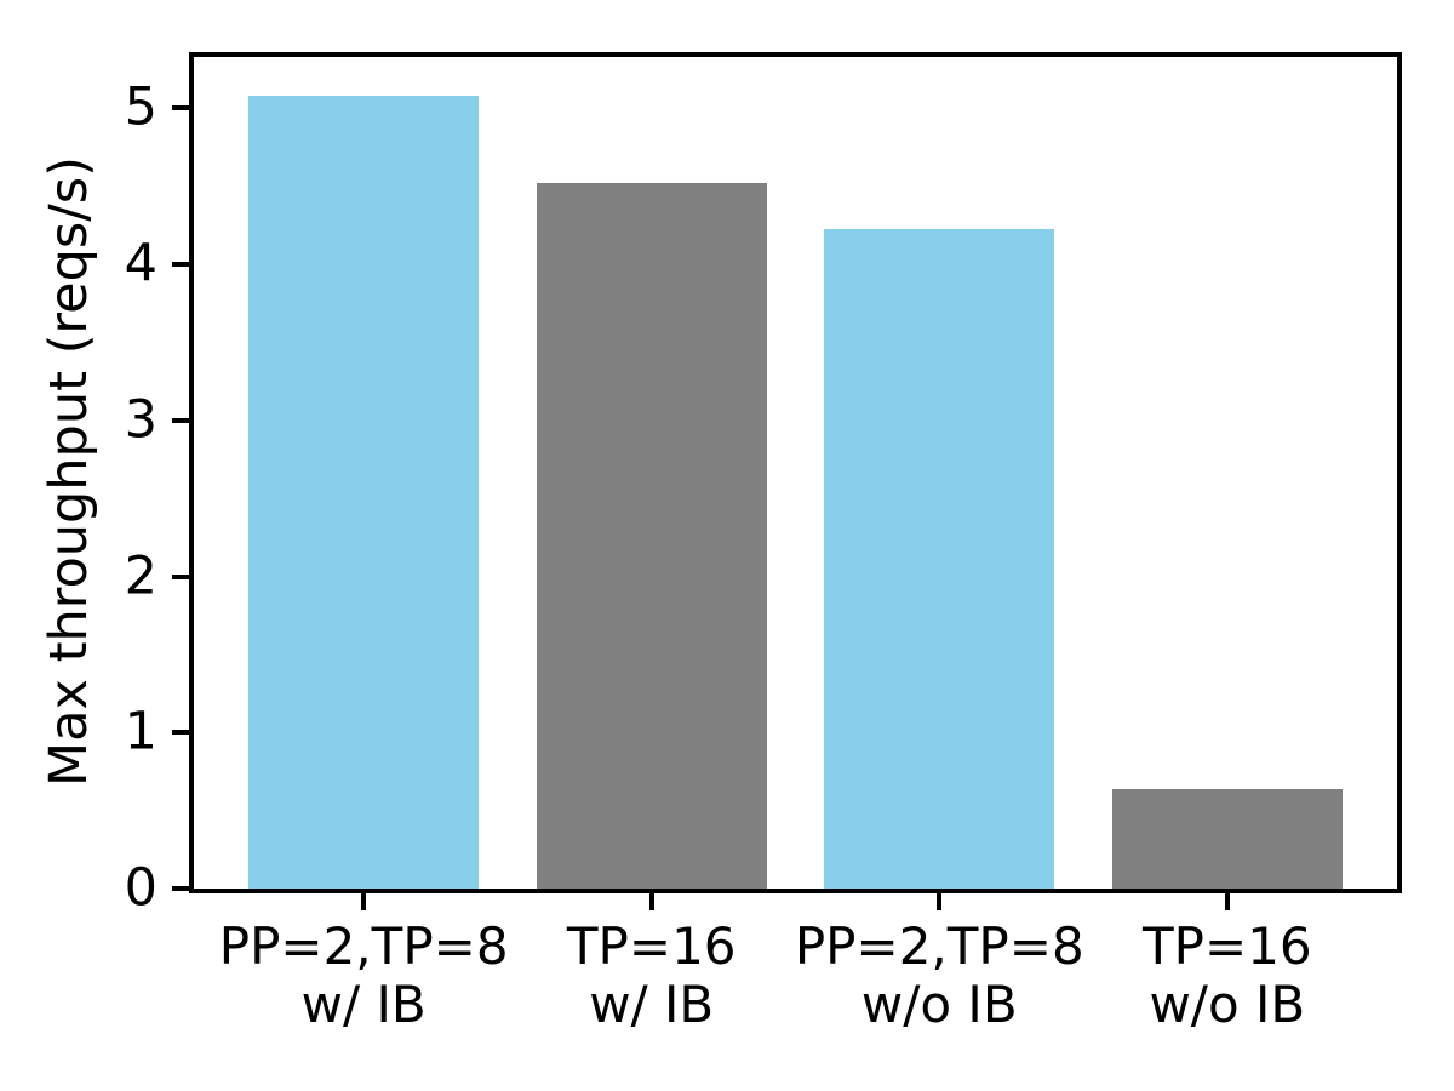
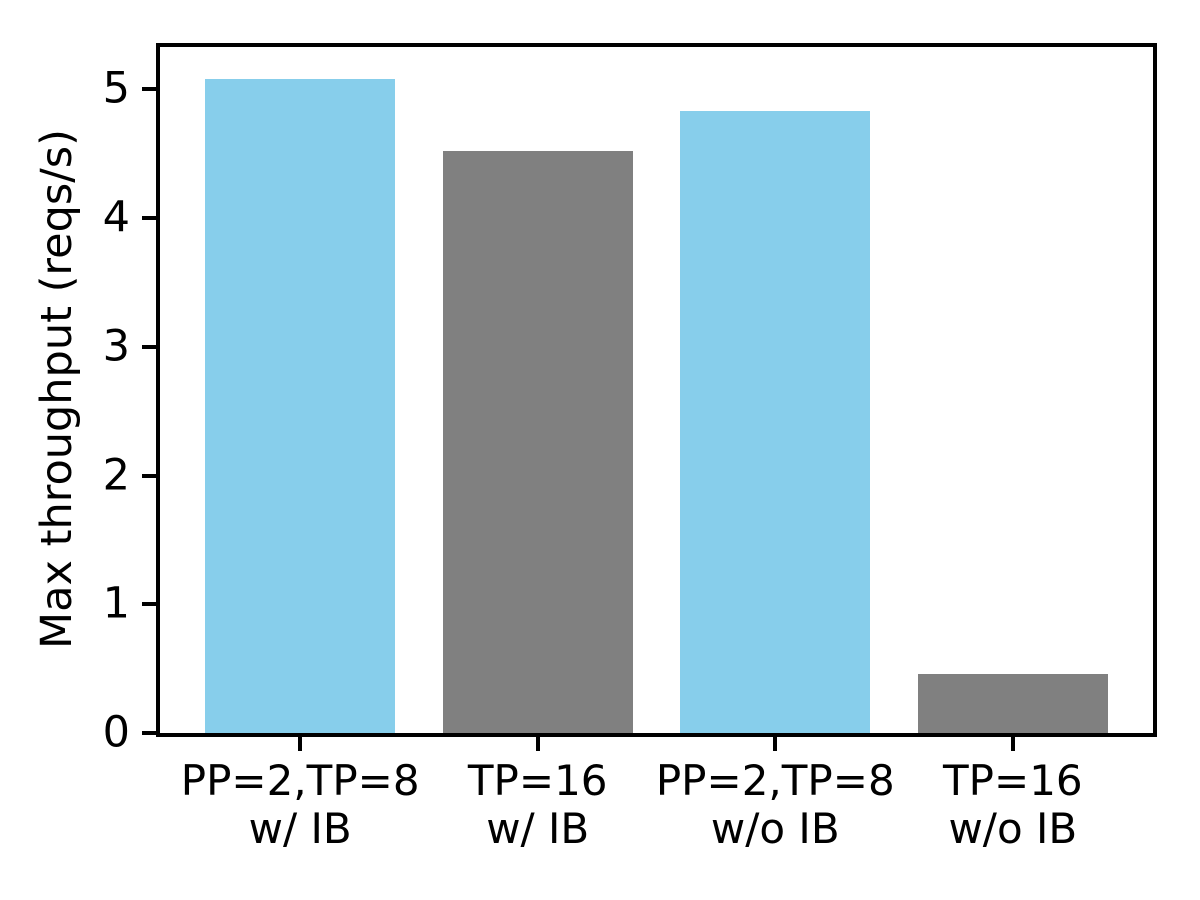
PP=2,TP=8 w/o IB: 4.23 -> 4.83
TP=16 w/o IB: 0.64 -> 0.46
